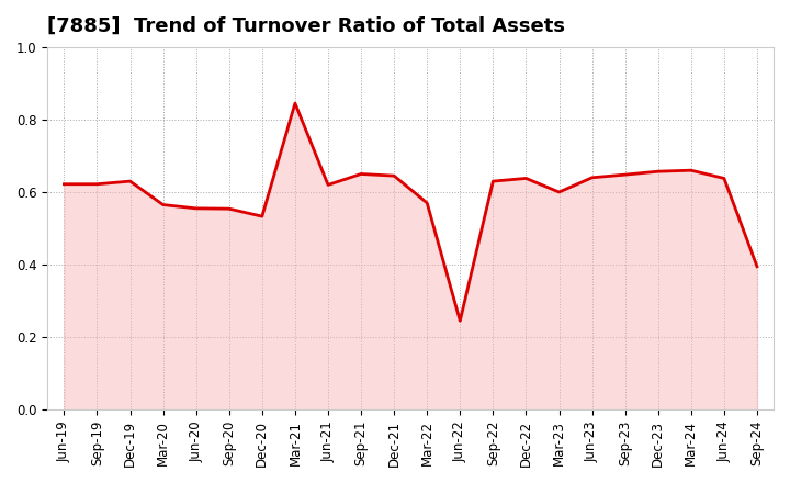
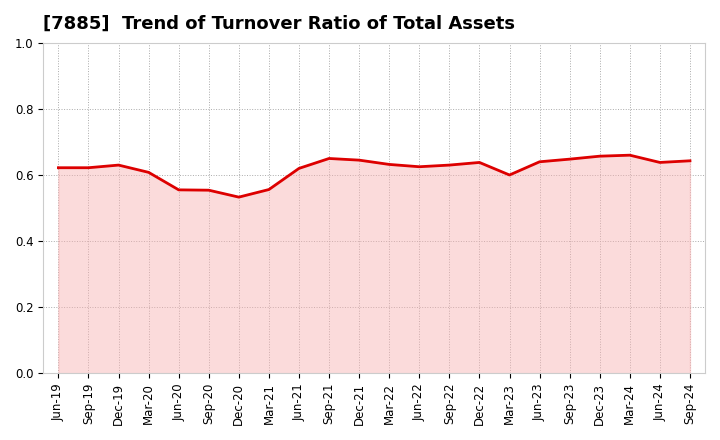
Mar-20: 0.565 -> 0.608
Mar-21: 0.845 -> 0.556
Mar-22: 0.570 -> 0.632
Jun-22: 0.245 -> 0.625
Sep-24: 0.395 -> 0.643
